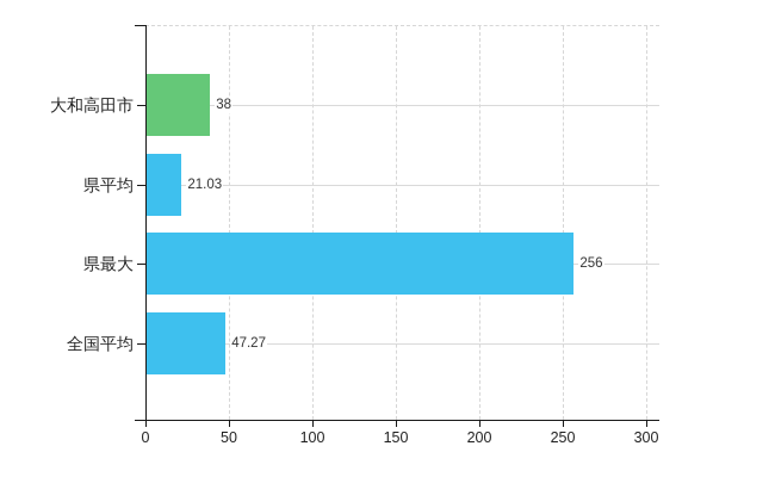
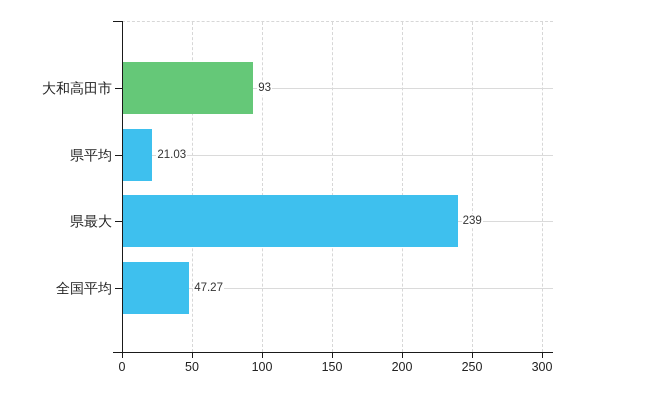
大和高田市: 38 -> 93
県最大: 256 -> 239
